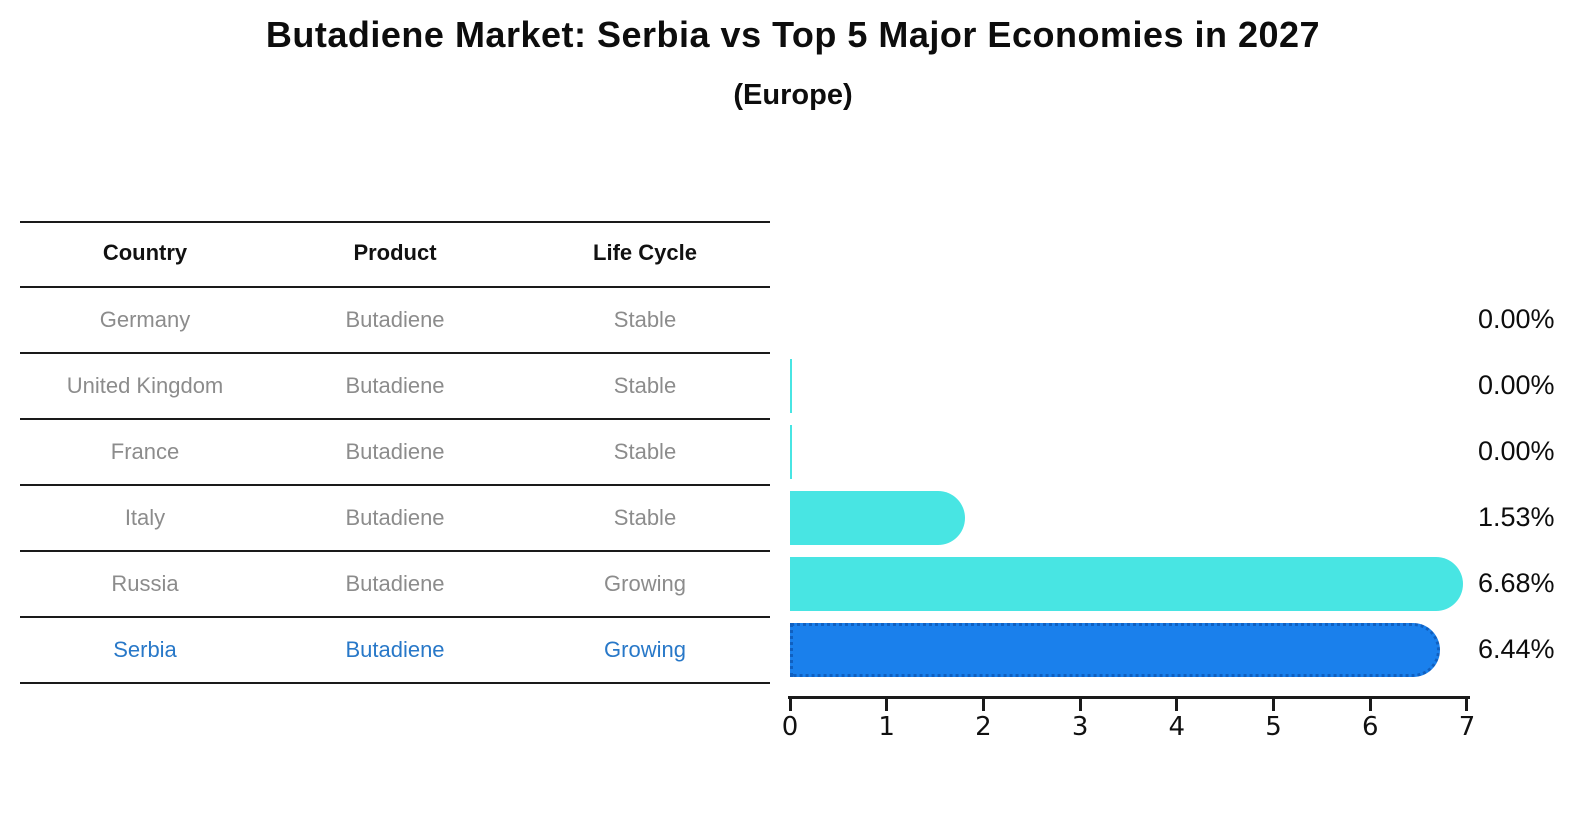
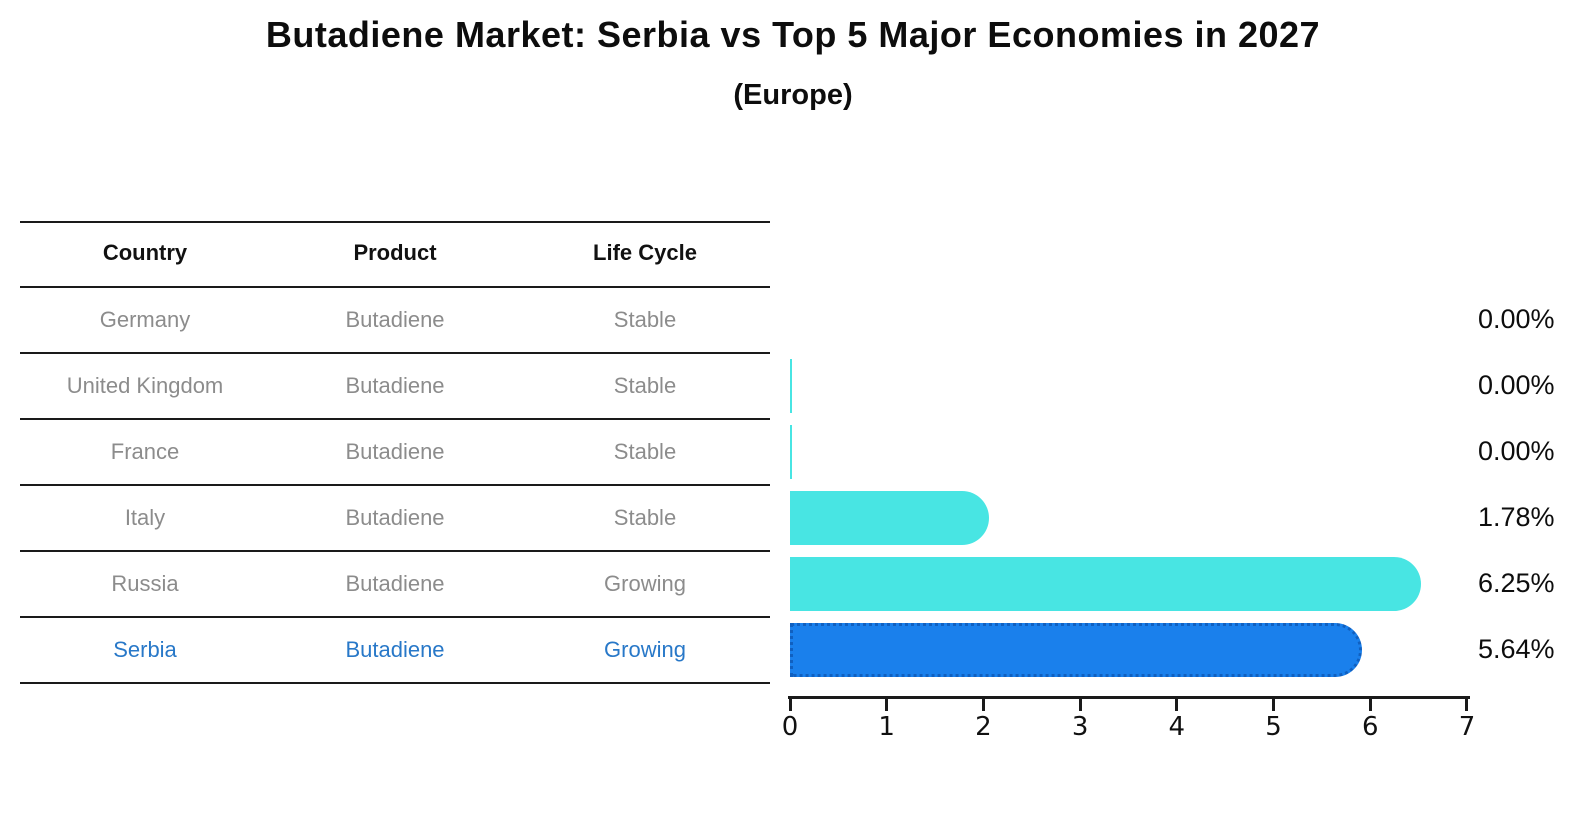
Italy: 1.53% -> 1.78%
Russia: 6.68% -> 6.25%
Serbia: 6.44% -> 5.64%
